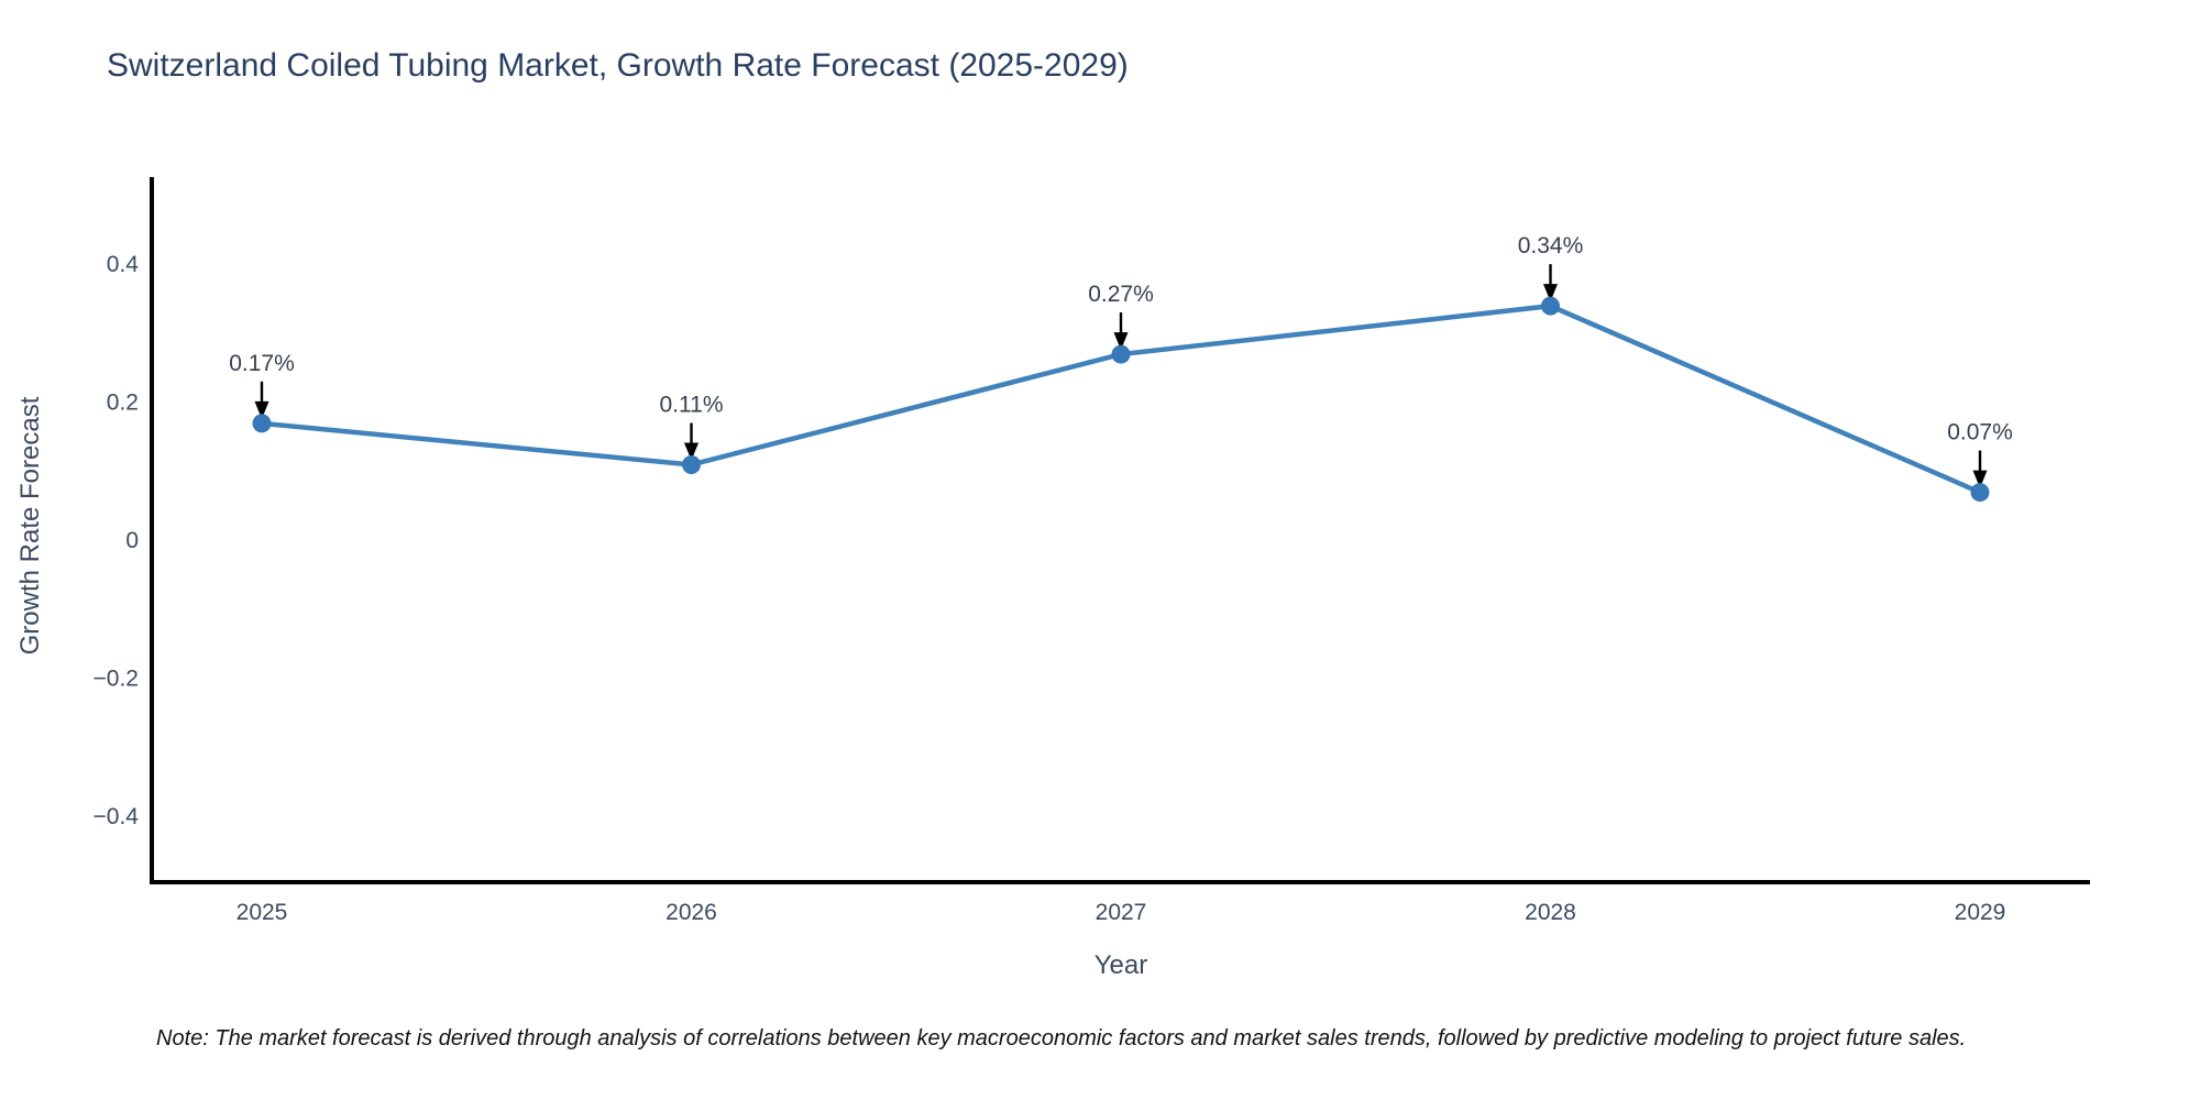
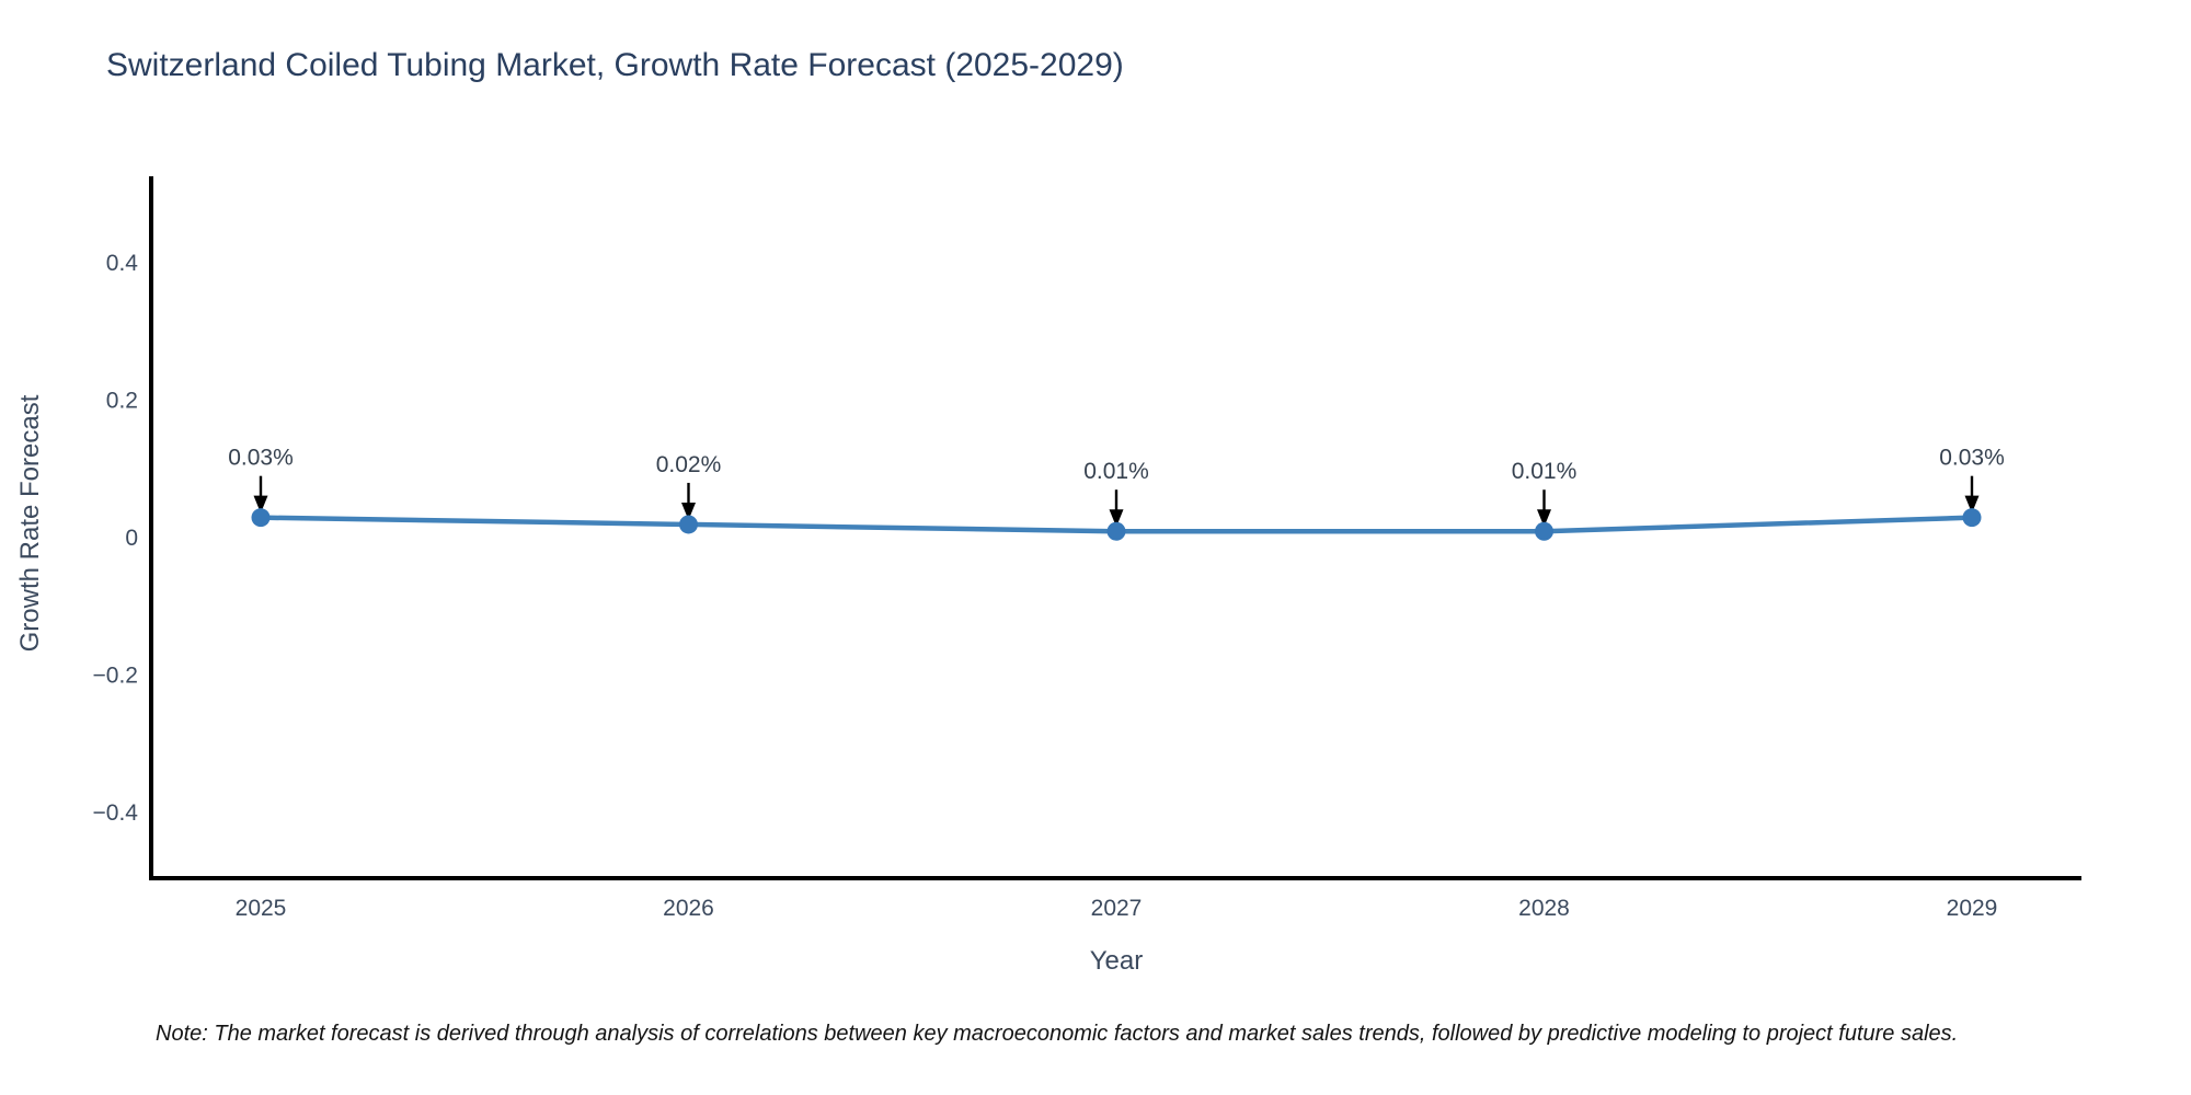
2025: 0.17% -> 0.03%
2026: 0.11% -> 0.02%
2027: 0.27% -> 0.01%
2028: 0.34% -> 0.01%
2029: 0.07% -> 0.03%
